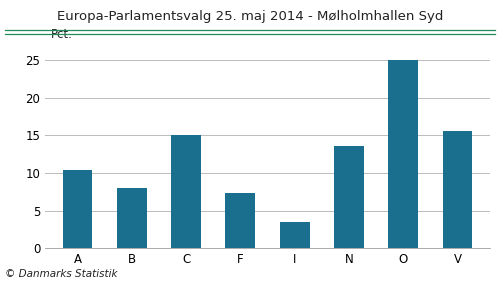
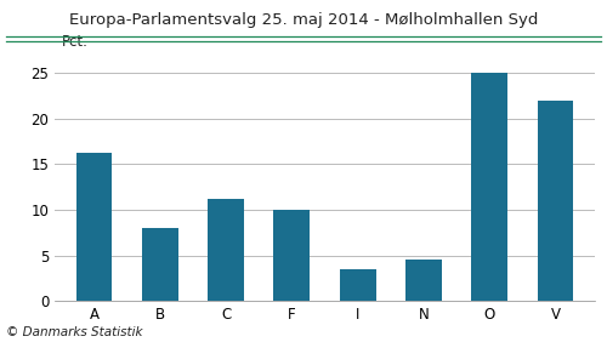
A: 10.4 -> 16.2
C: 15.0 -> 11.2
F: 7.4 -> 10.0
N: 13.6 -> 4.5
V: 15.6 -> 22.0
